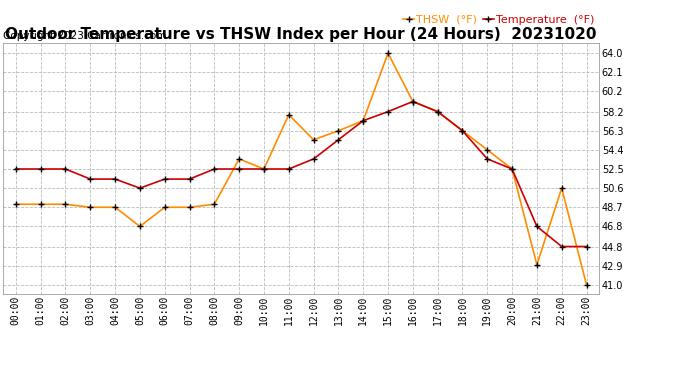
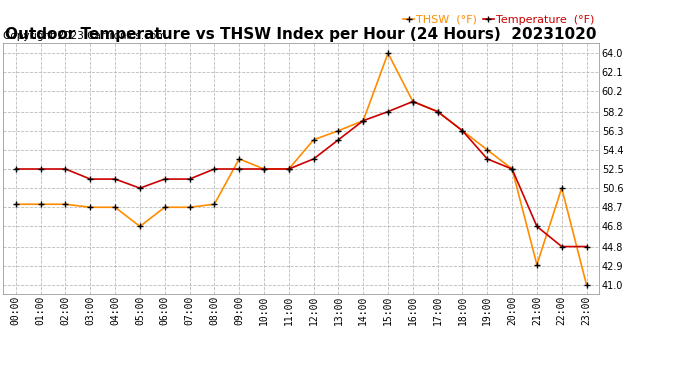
THSW (°F)/11:00: 57.9 -> 52.5
